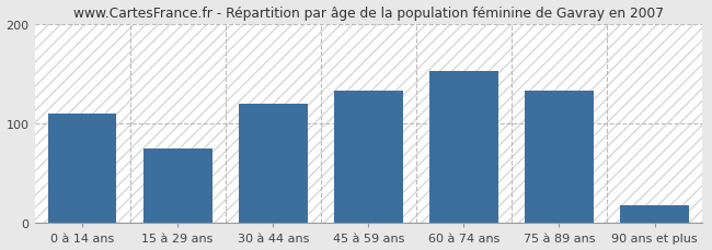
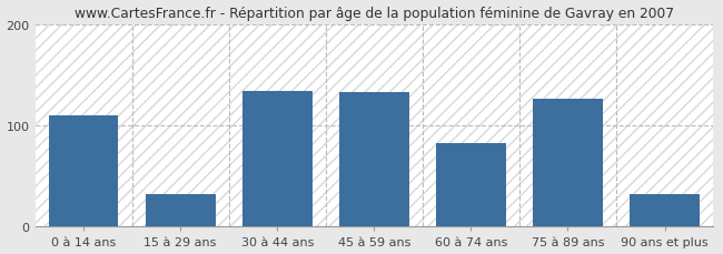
15 à 29 ans: 75 -> 32
30 à 44 ans: 120 -> 134
60 à 74 ans: 152 -> 82
75 à 89 ans: 133 -> 126
90 ans et plus: 18 -> 32
